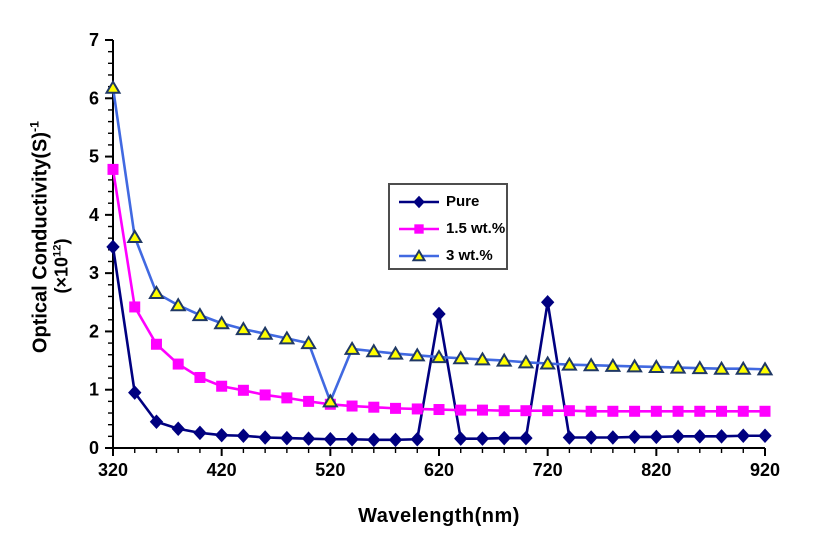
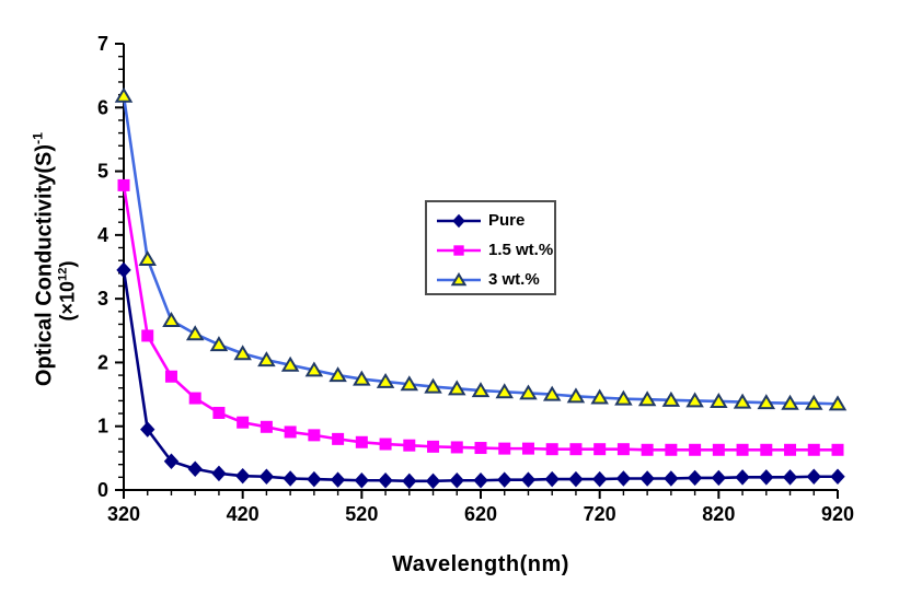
3 wt.%/520: 0.8 -> 1.7
Pure/620: 2.3 -> 0.1
Pure/720: 2.5 -> 0.2
